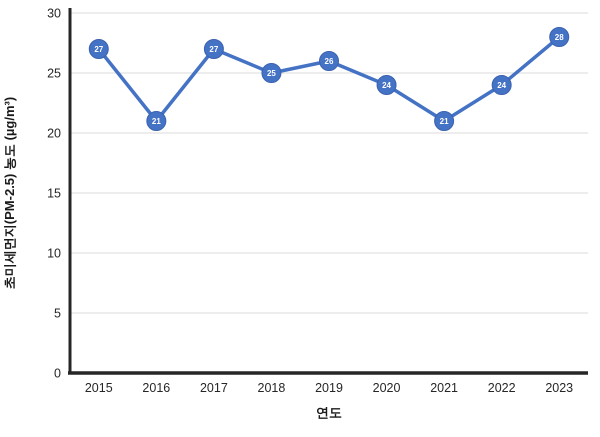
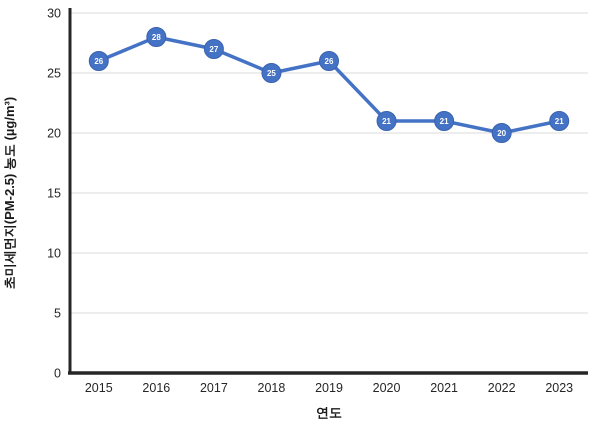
2015: 27 -> 26
2016: 21 -> 28
2020: 24 -> 21
2022: 24 -> 20
2023: 28 -> 21
